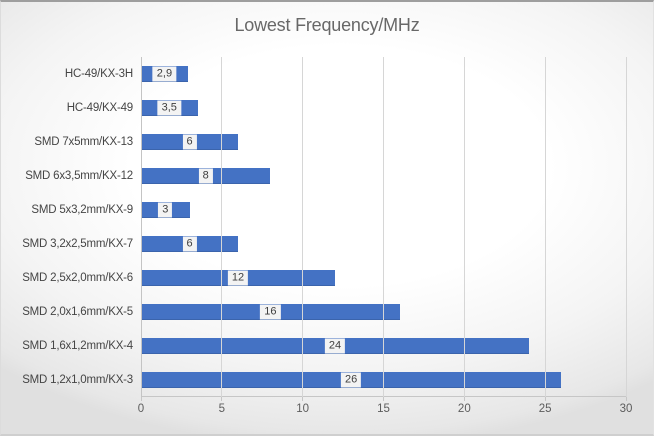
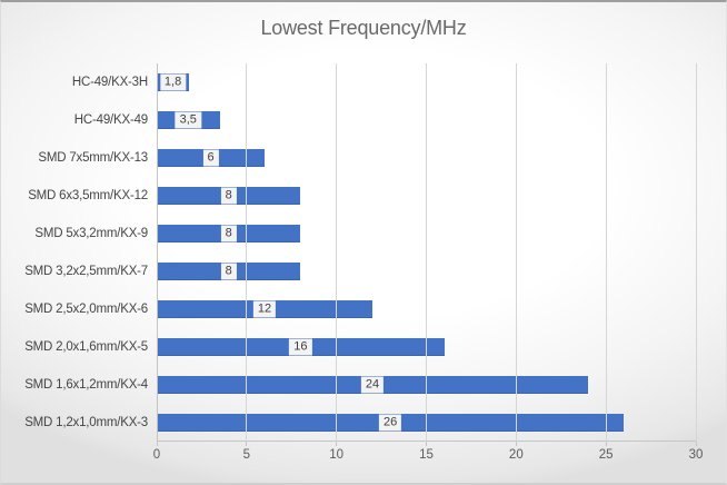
HC-49/KX-3H: 2,9 -> 1,8
SMD 5x3,2mm/KX-9: 3 -> 8
SMD 3,2x2,5mm/KX-7: 6 -> 8
